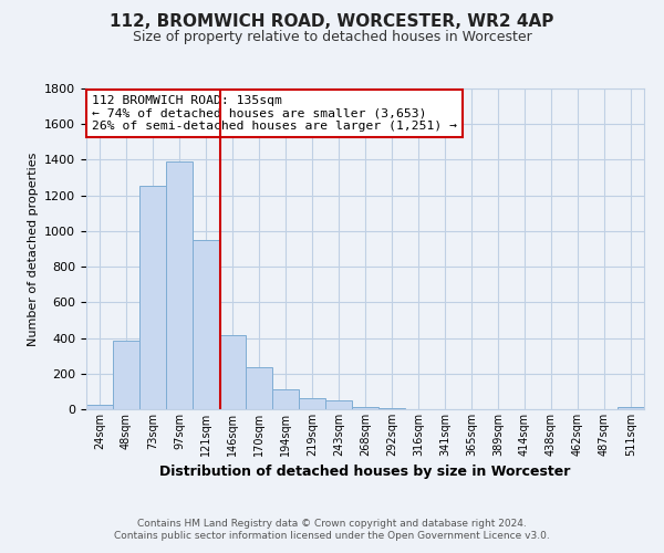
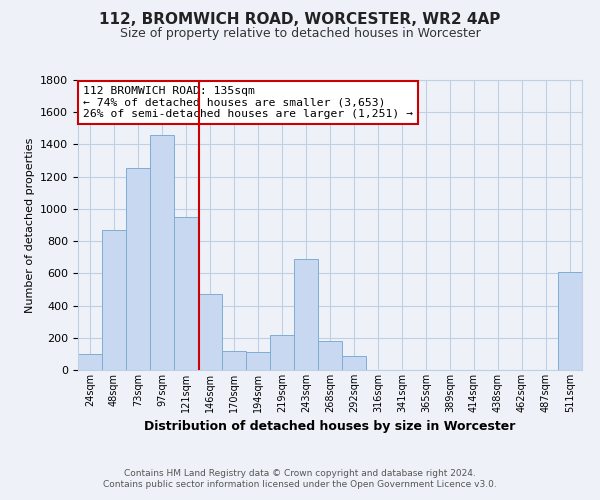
24sqm: 20 -> 100
48sqm: 380 -> 870
97sqm: 1390 -> 1460
146sqm: 420 -> 470
170sqm: 240 -> 120
219sqm: 60 -> 220
243sqm: 50 -> 690
268sqm: 10 -> 180
292sqm: 0 -> 90
511sqm: 20 -> 610
